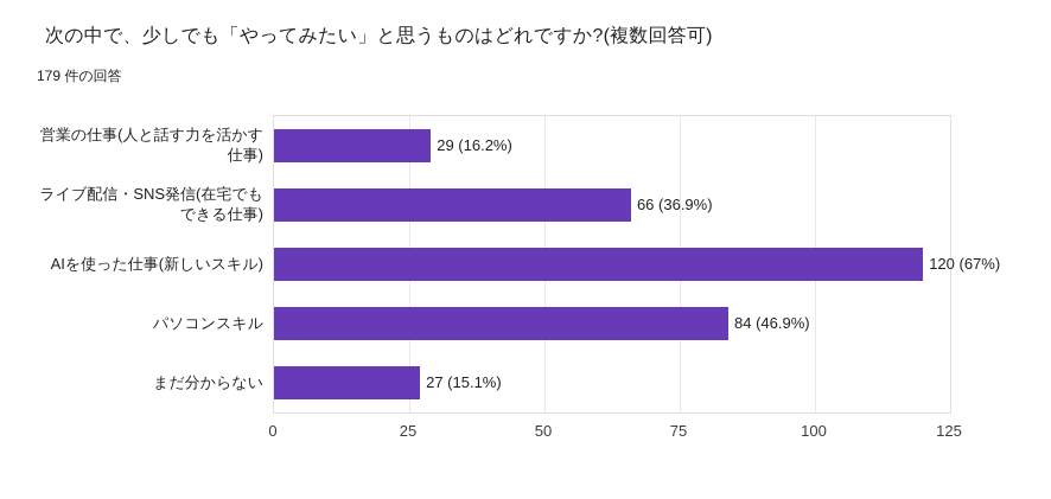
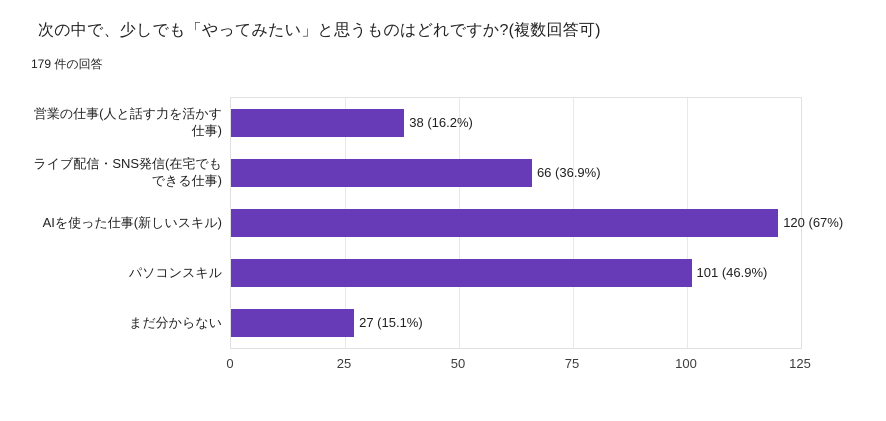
営業の仕事(人と話す力を活かす仕事): 29 -> 38
パソコンスキル: 84 -> 101
